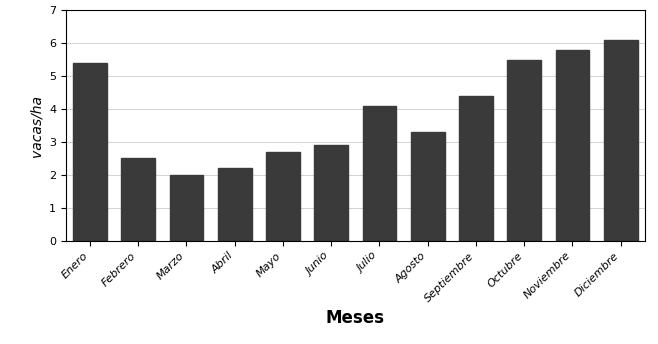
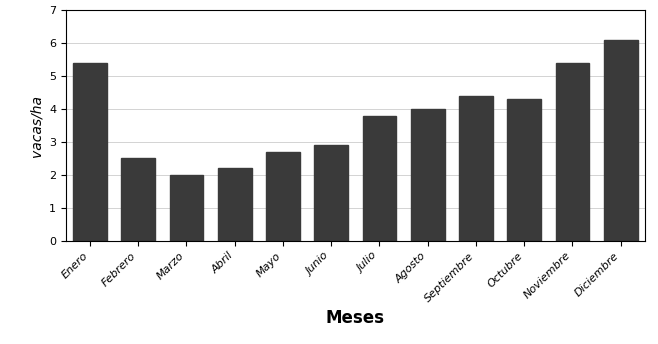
Julio: 4.1 -> 3.8
Agosto: 3.3 -> 4.0
Octubre: 5.5 -> 4.3
Noviembre: 5.8 -> 5.4
